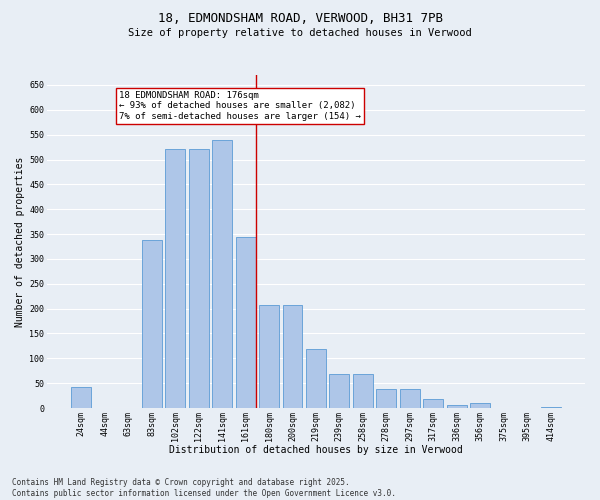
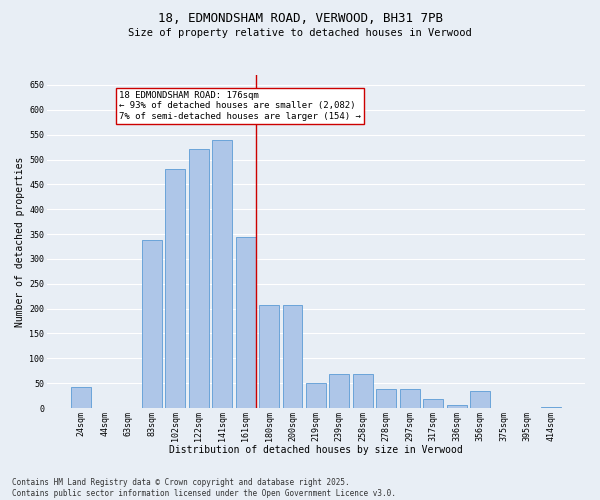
102sqm: 522 -> 480
219sqm: 119 -> 50
356sqm: 10 -> 35
